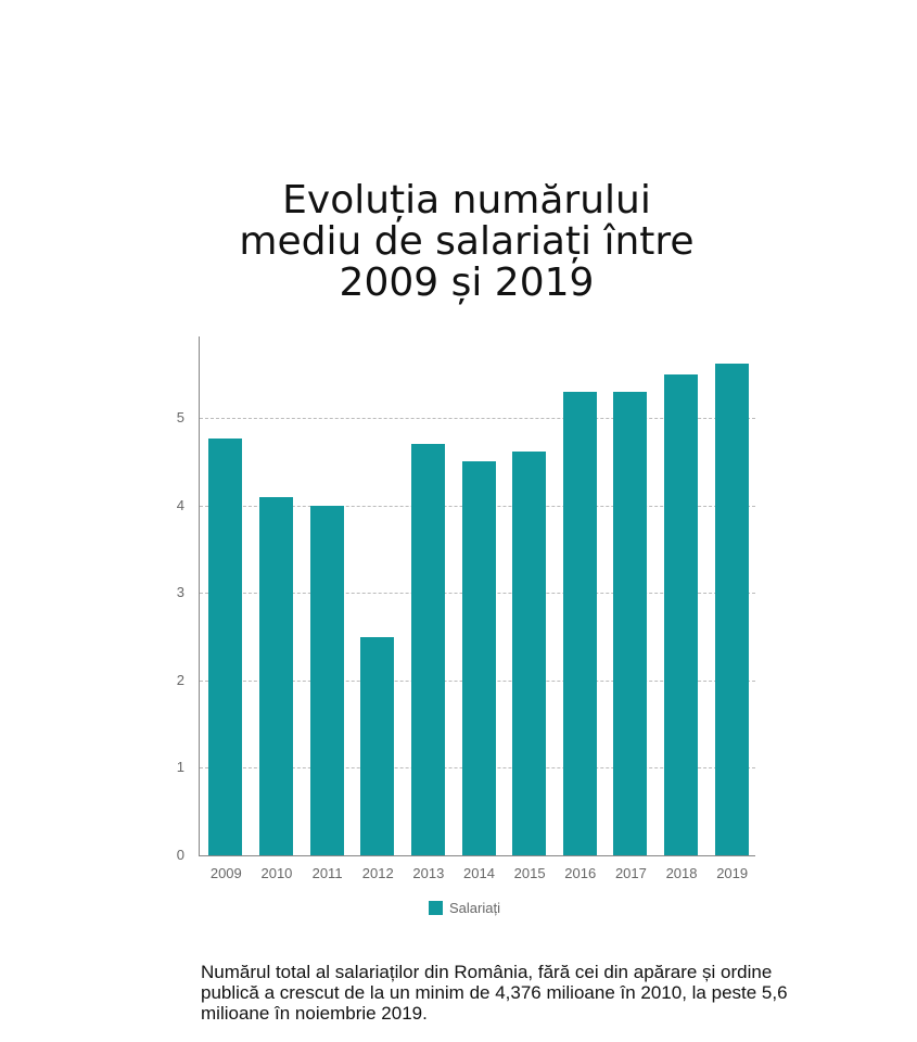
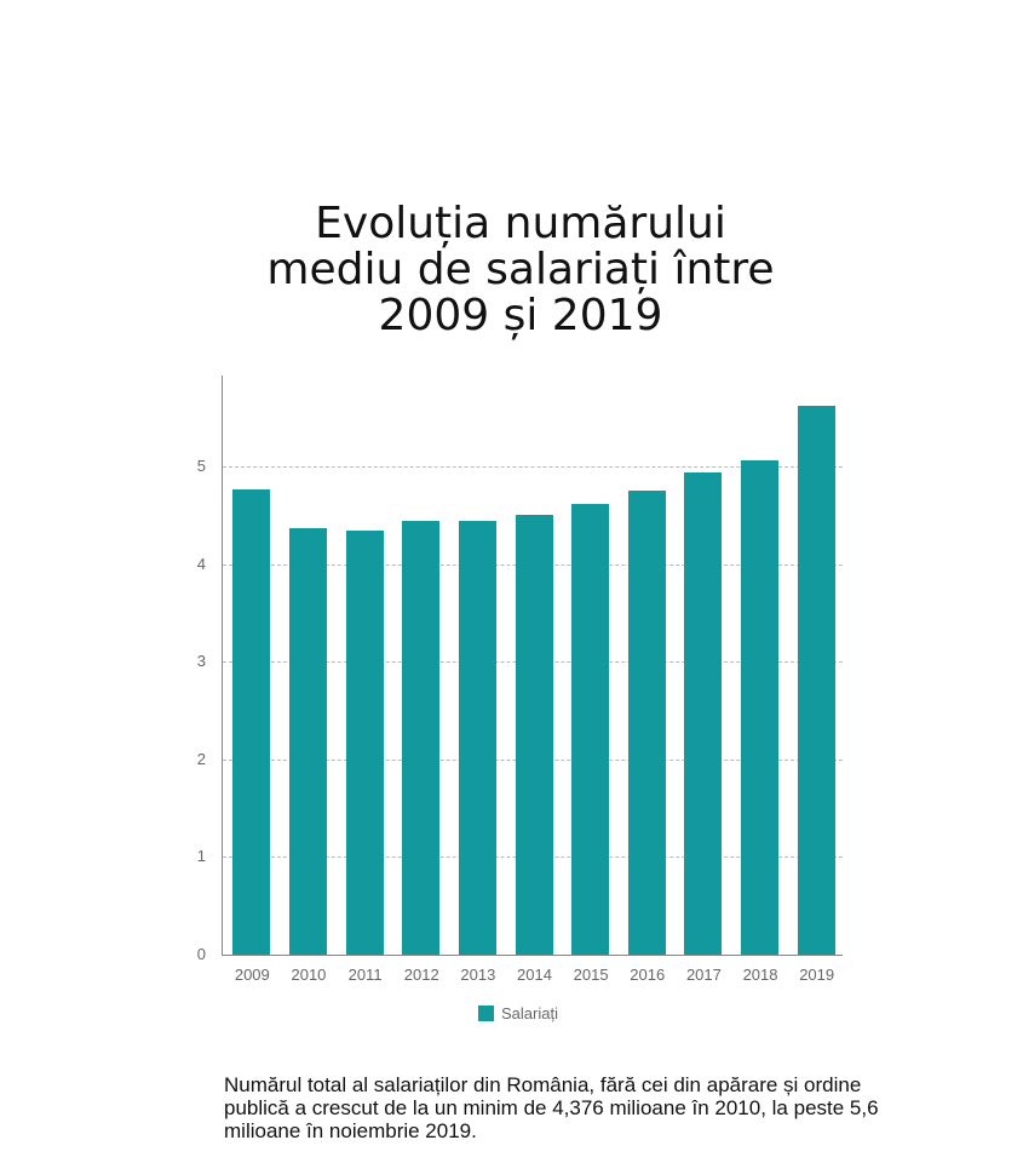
2010: 4.1 -> 4.4
2011: 4.0 -> 4.3
2012: 2.5 -> 4.4
2013: 4.7 -> 4.4
2016: 5.3 -> 4.8
2017: 5.3 -> 4.9
2018: 5.5 -> 5.1
